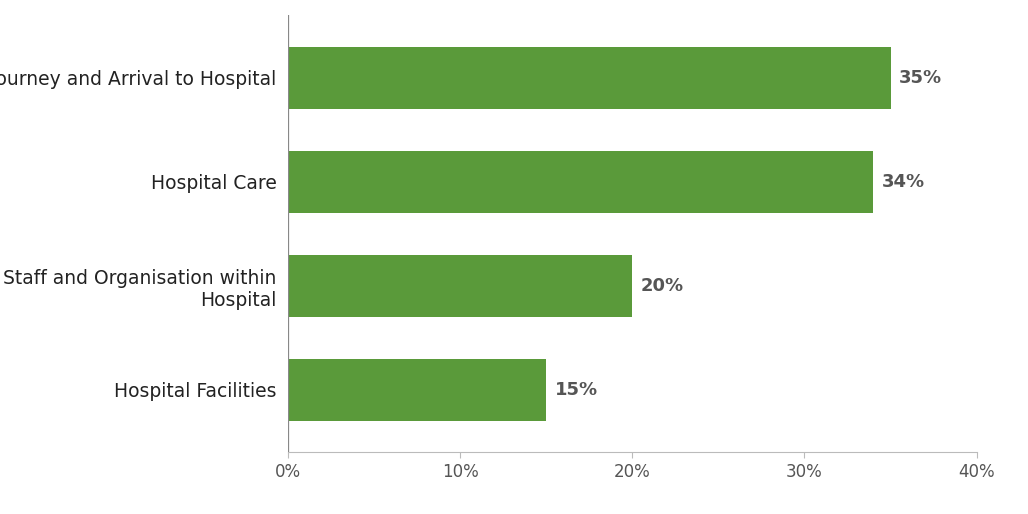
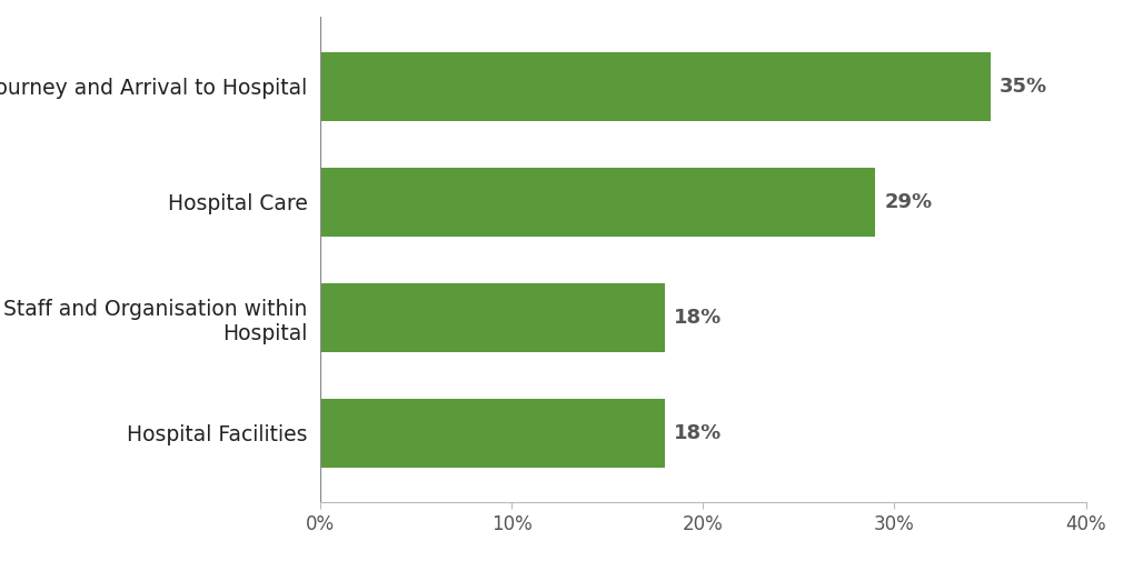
Hospital Care: 34% -> 29%
Staff and Organisation within Hospital: 20% -> 18%
Hospital Facilities: 15% -> 18%
